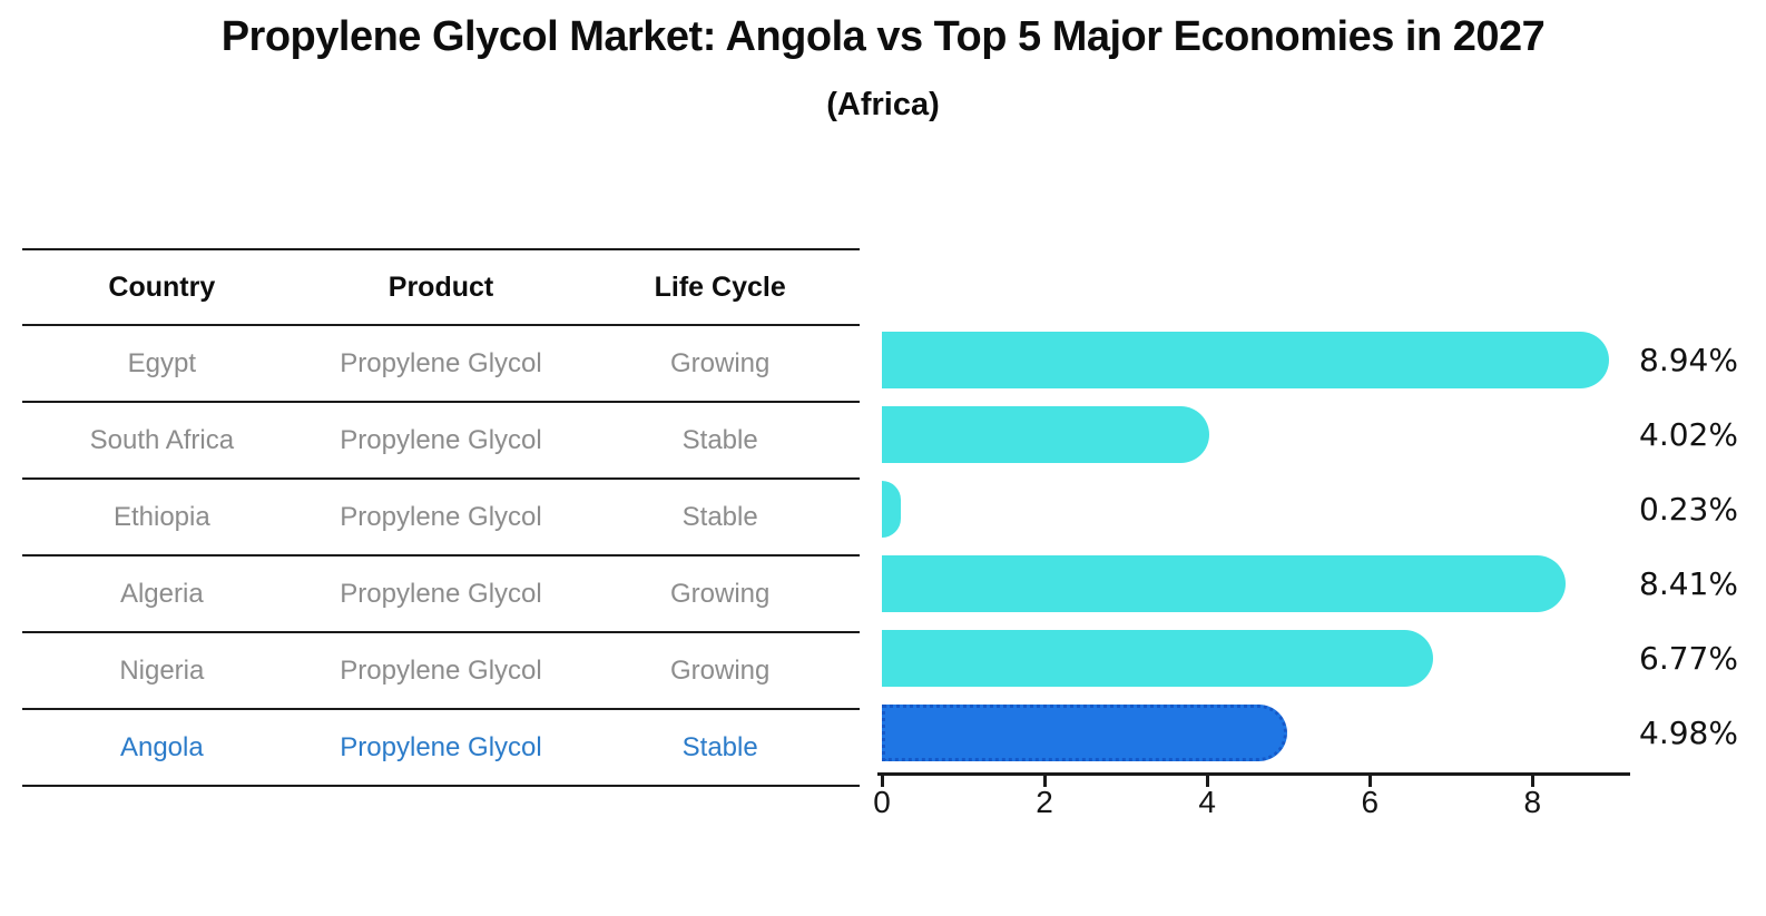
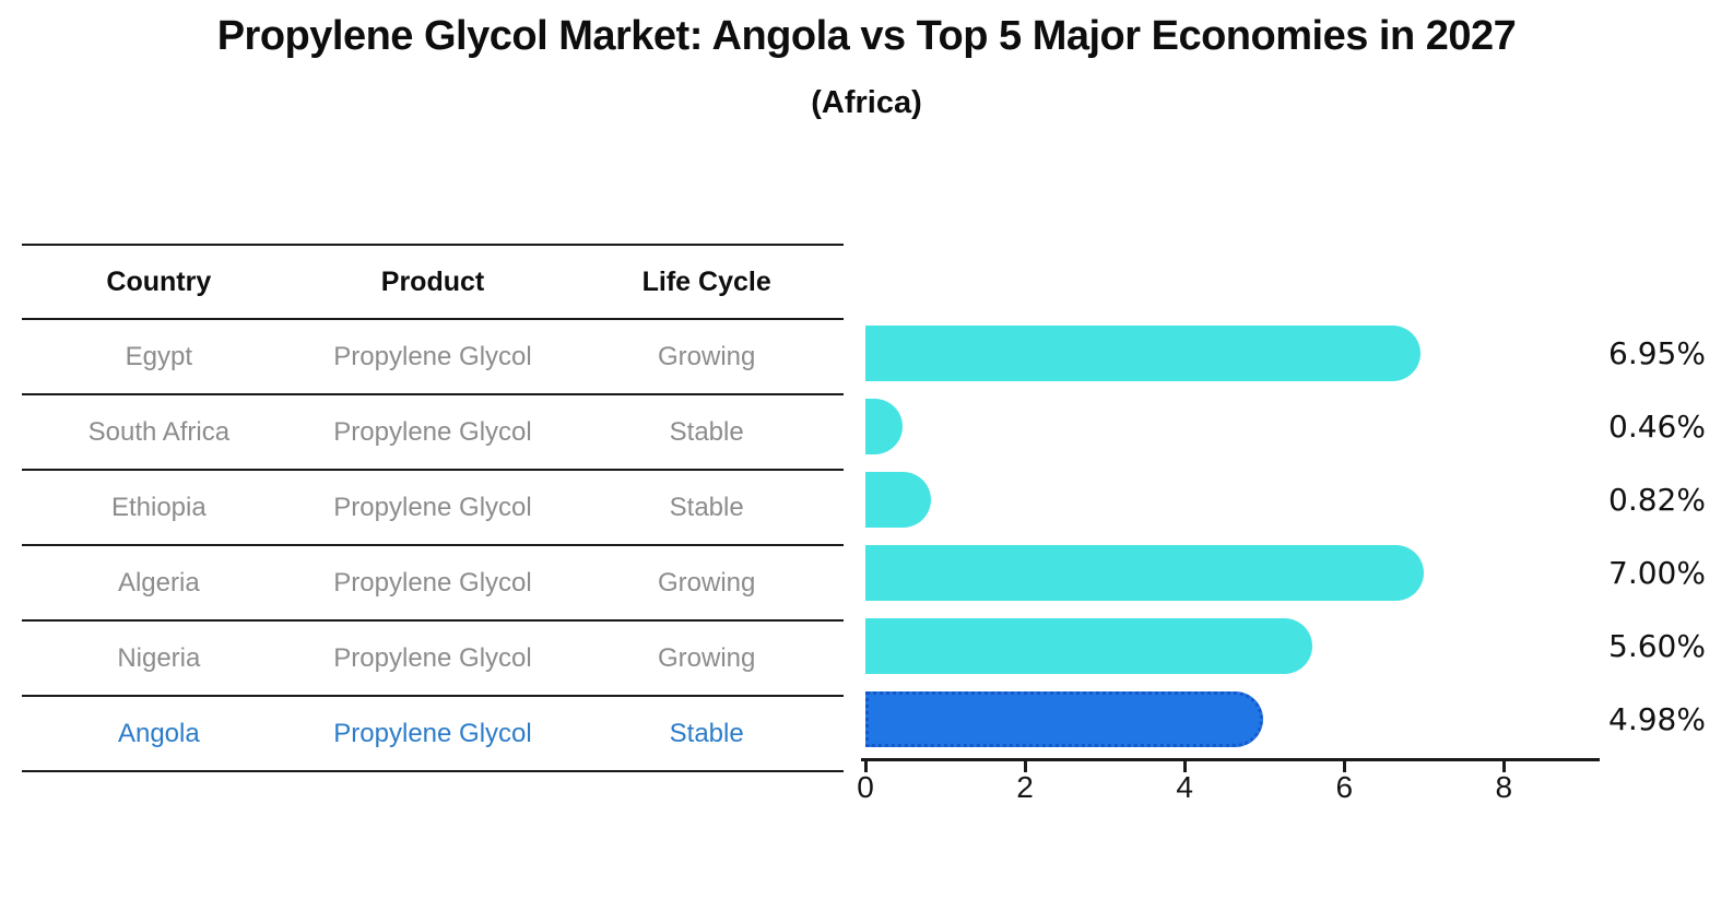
Egypt: 8.94% -> 6.95%
South Africa: 4.02% -> 0.46%
Ethiopia: 0.23% -> 0.82%
Algeria: 8.41% -> 7.00%
Nigeria: 6.77% -> 5.60%
